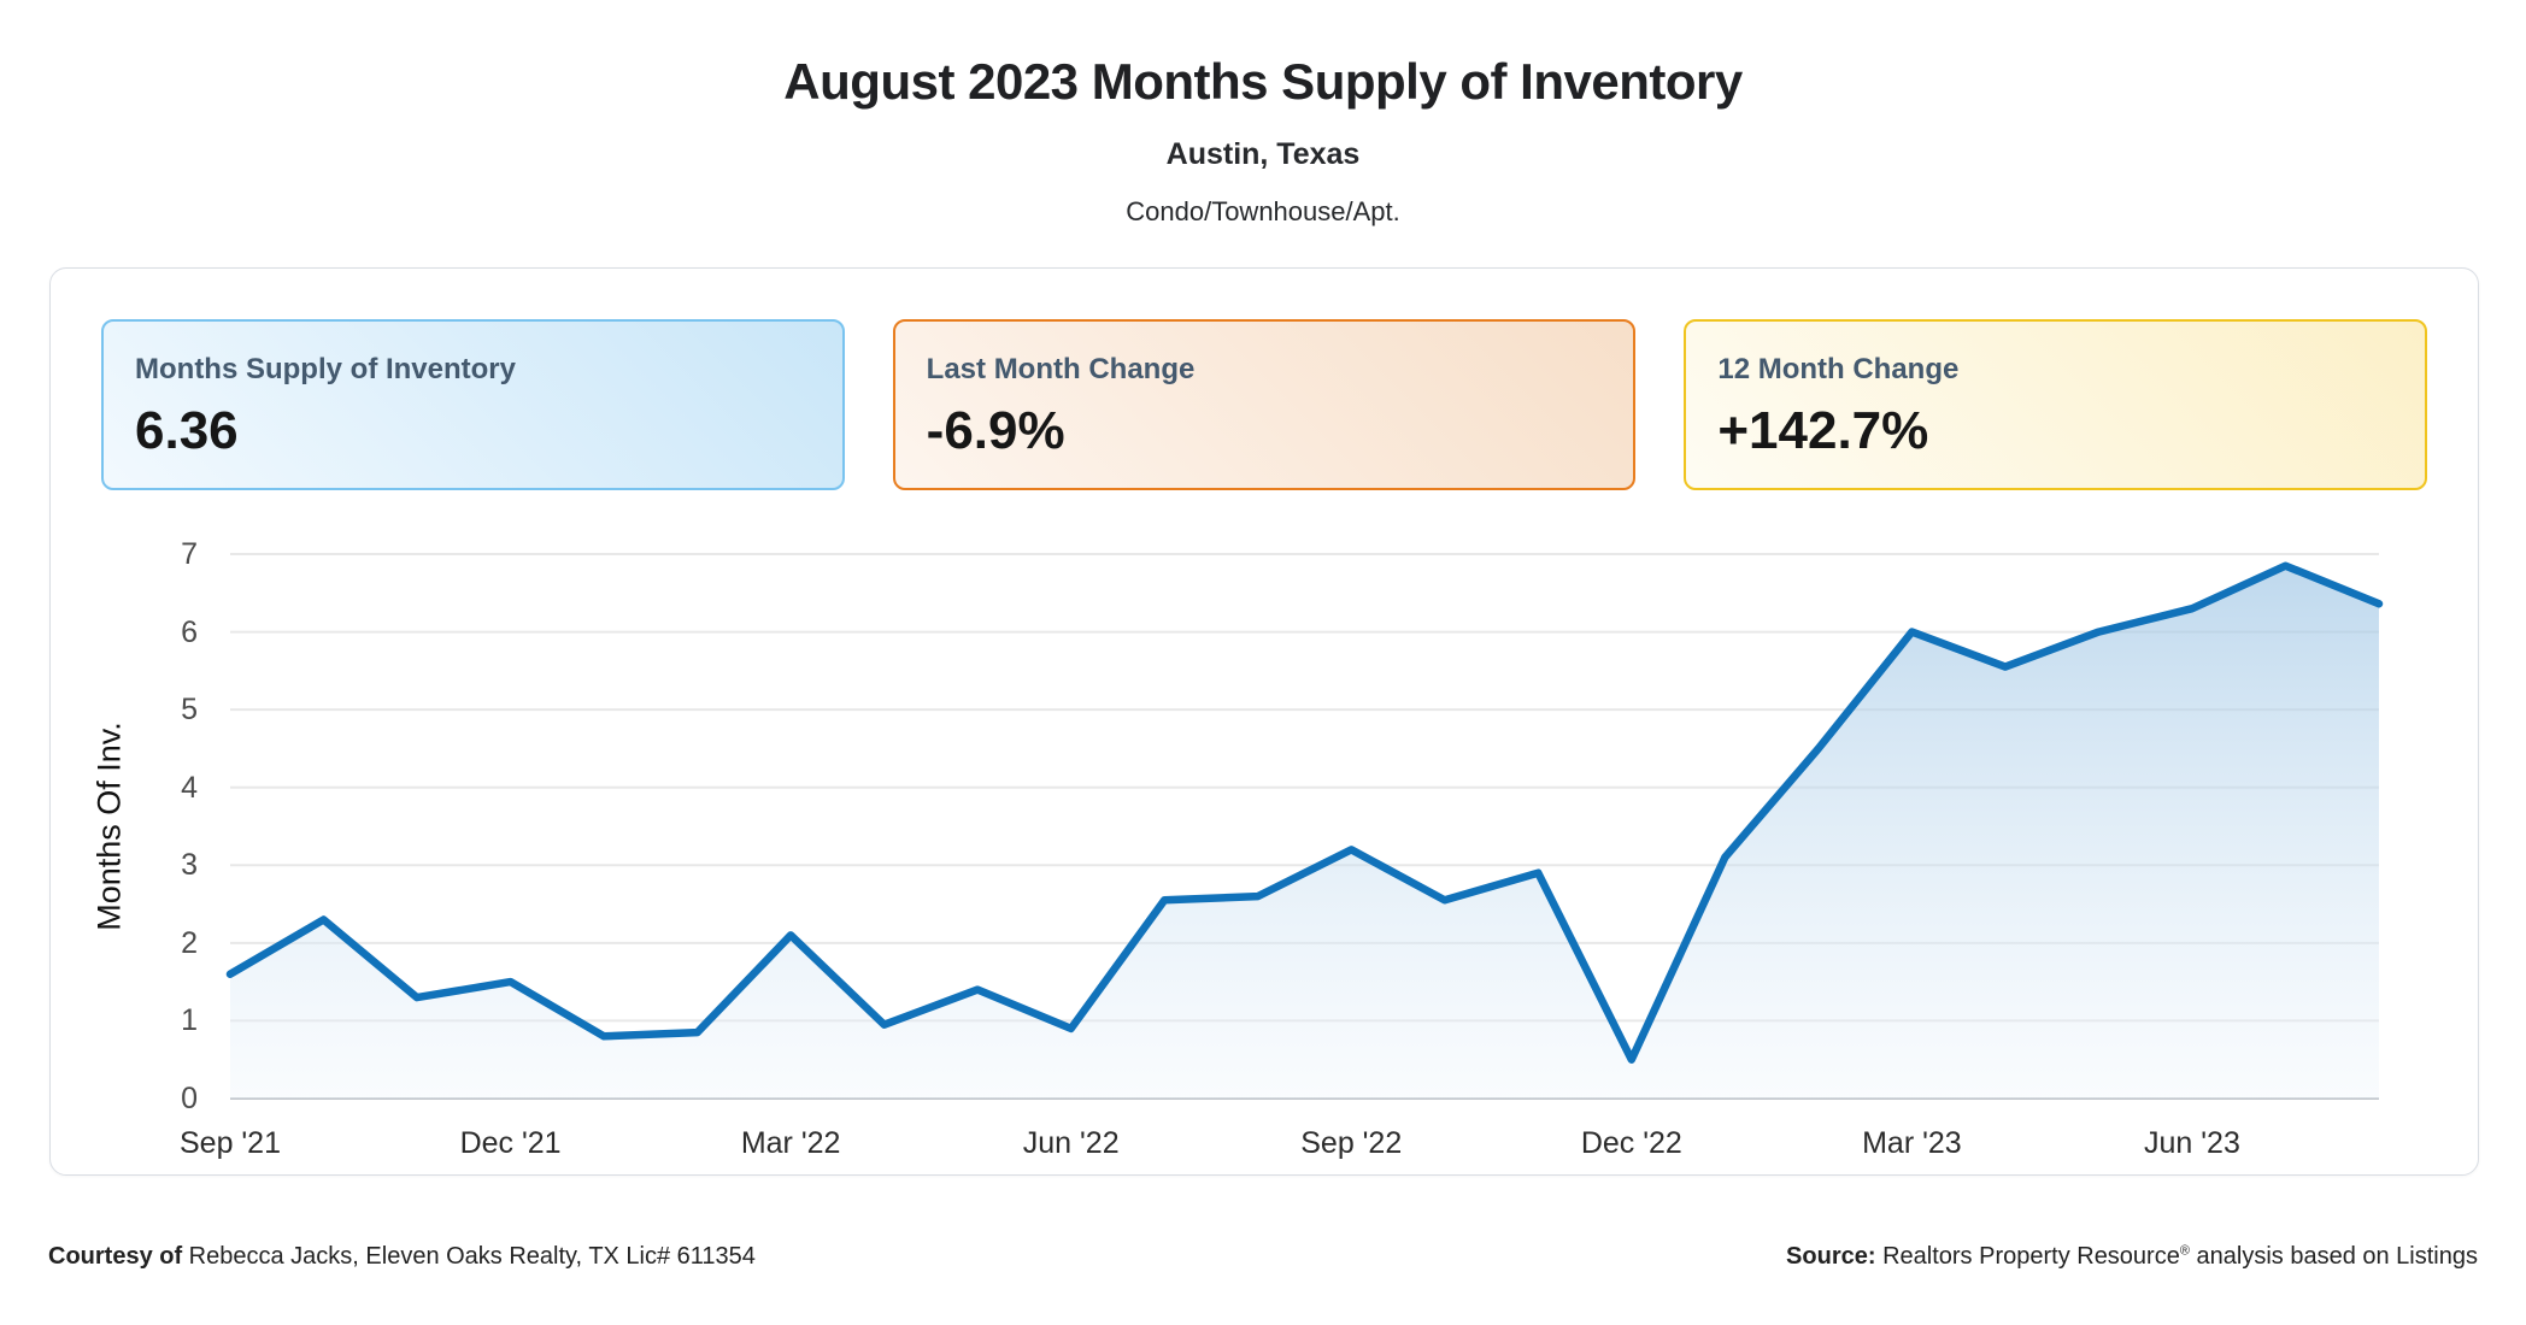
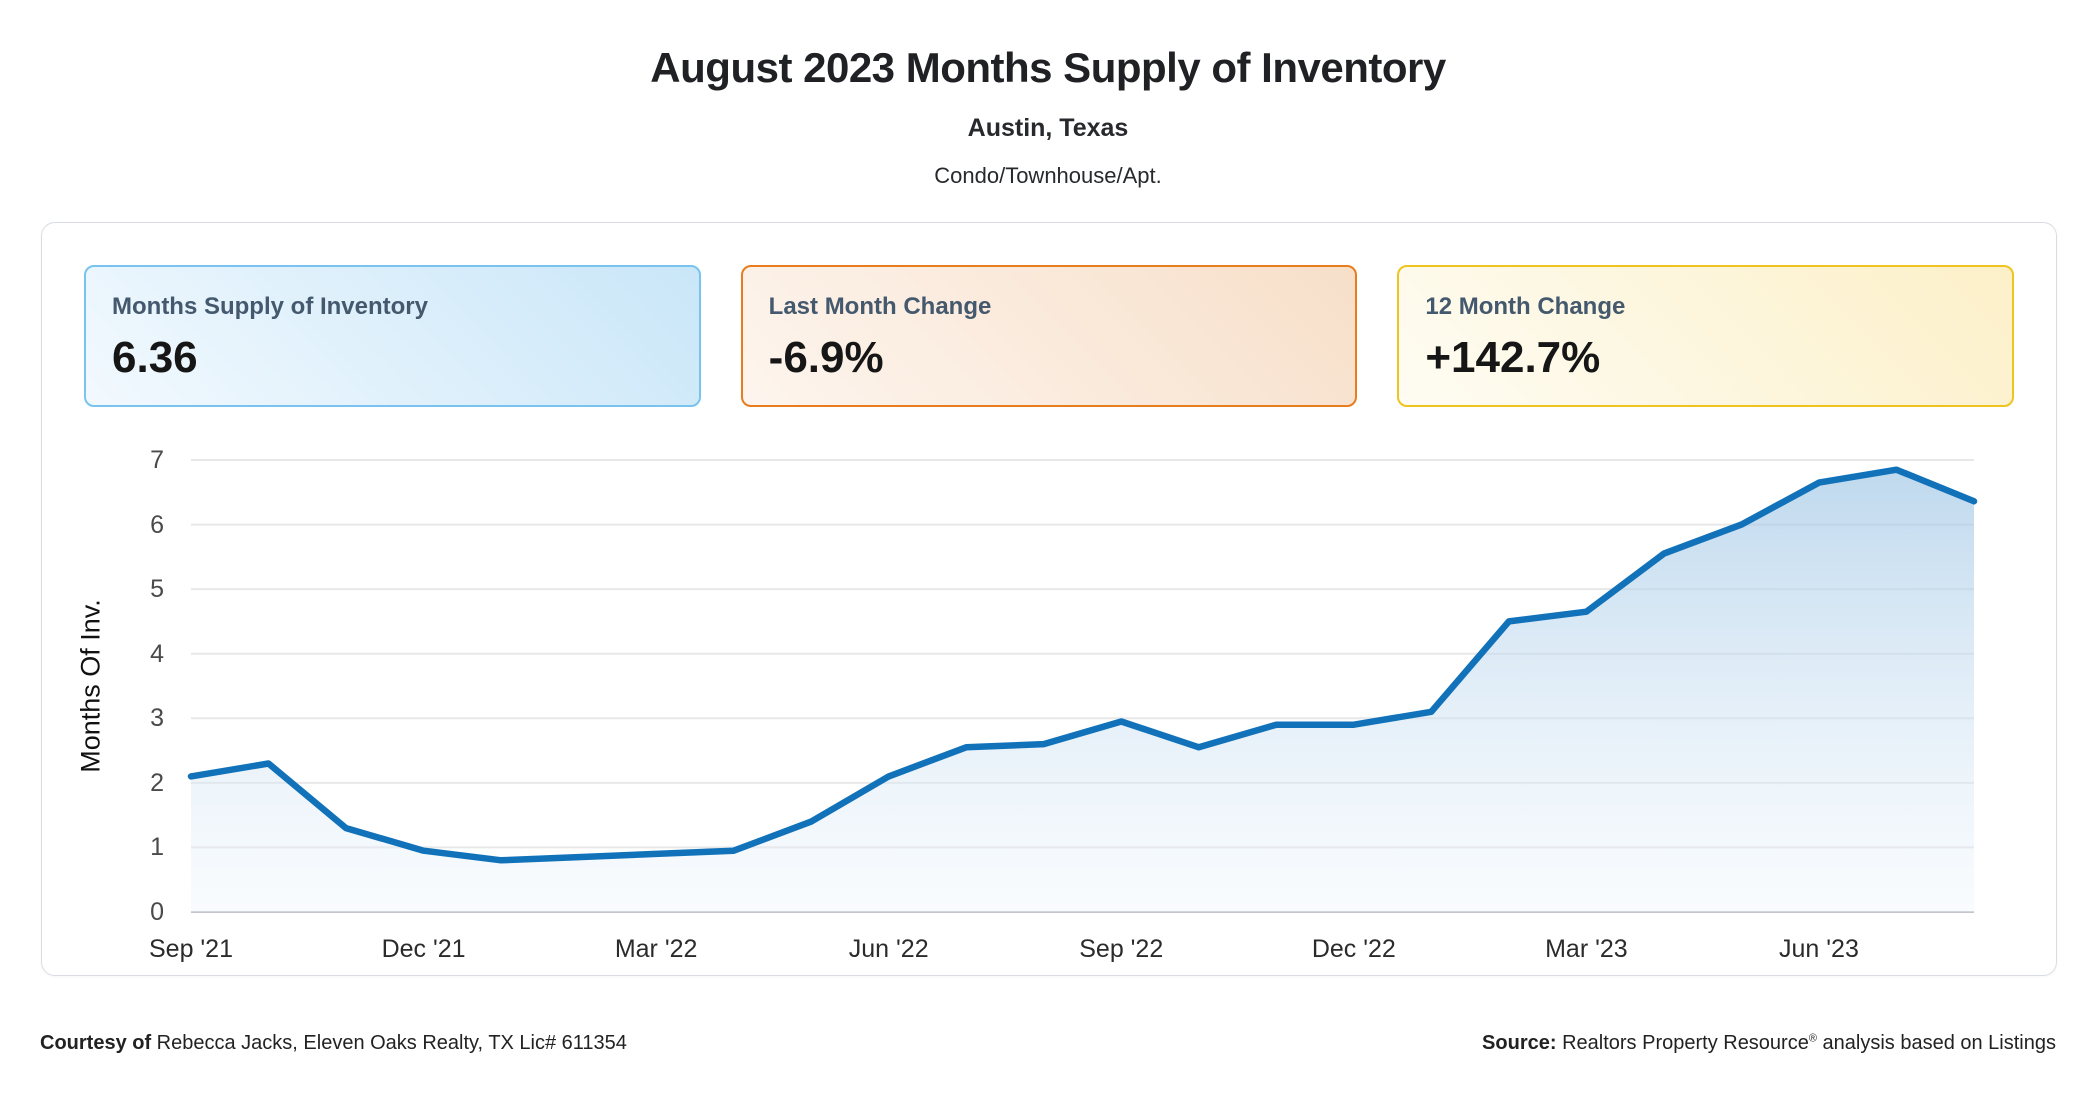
Sep '21: 1.6 -> 2.1
Dec '21: 1.5 -> 0.9
Mar '22: 2.1 -> 0.9
Jun '22: 0.9 -> 2.1
Sep '22: 3.2 -> 3.0
Dec '22: 0.5 -> 2.9
Mar '23: 6.0 -> 4.7
Jun '23: 6.3 -> 6.7
